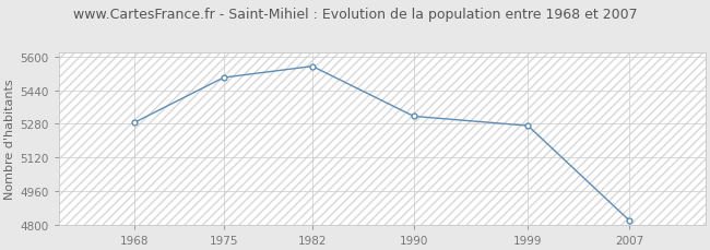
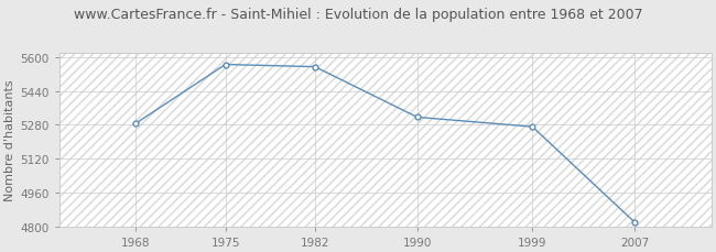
1975: 5500 -> 5560
